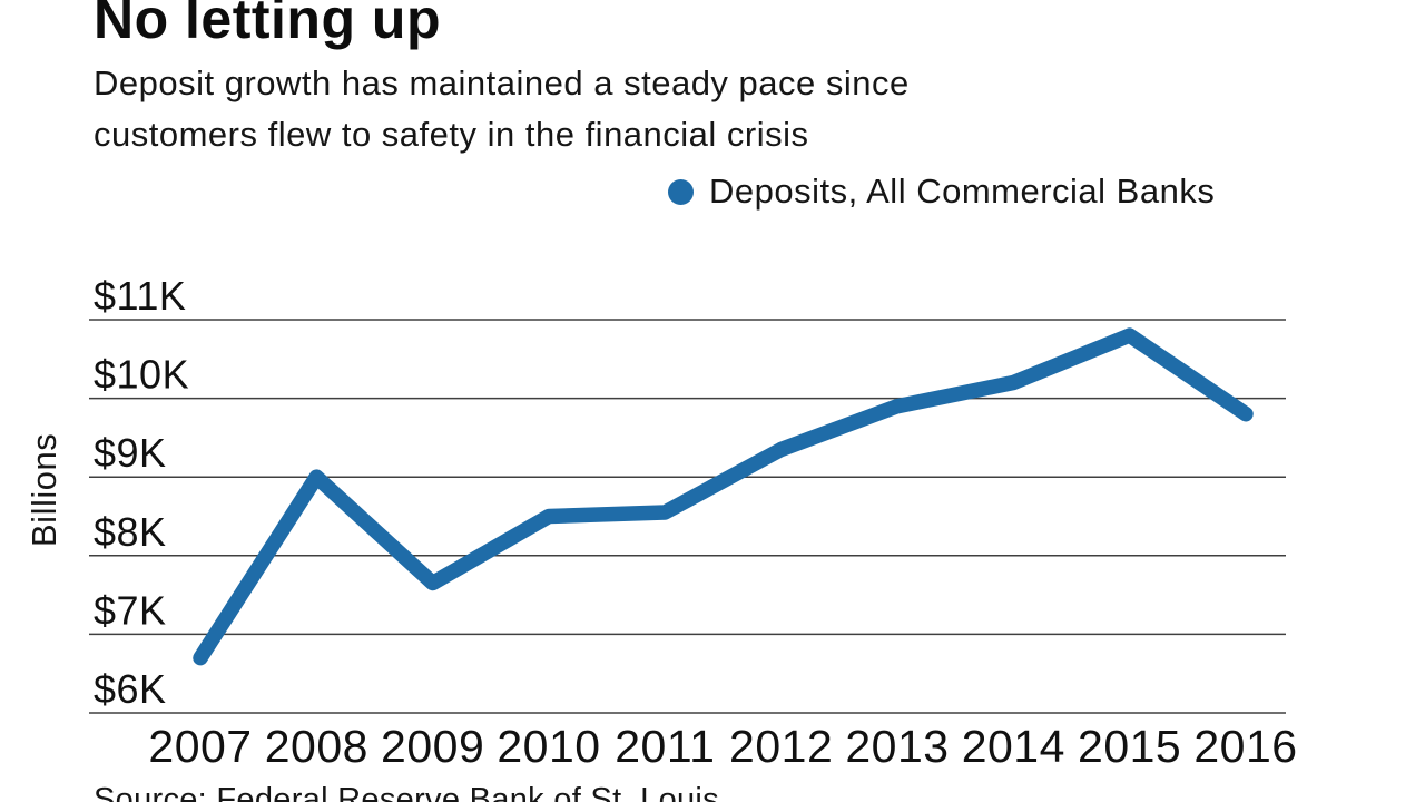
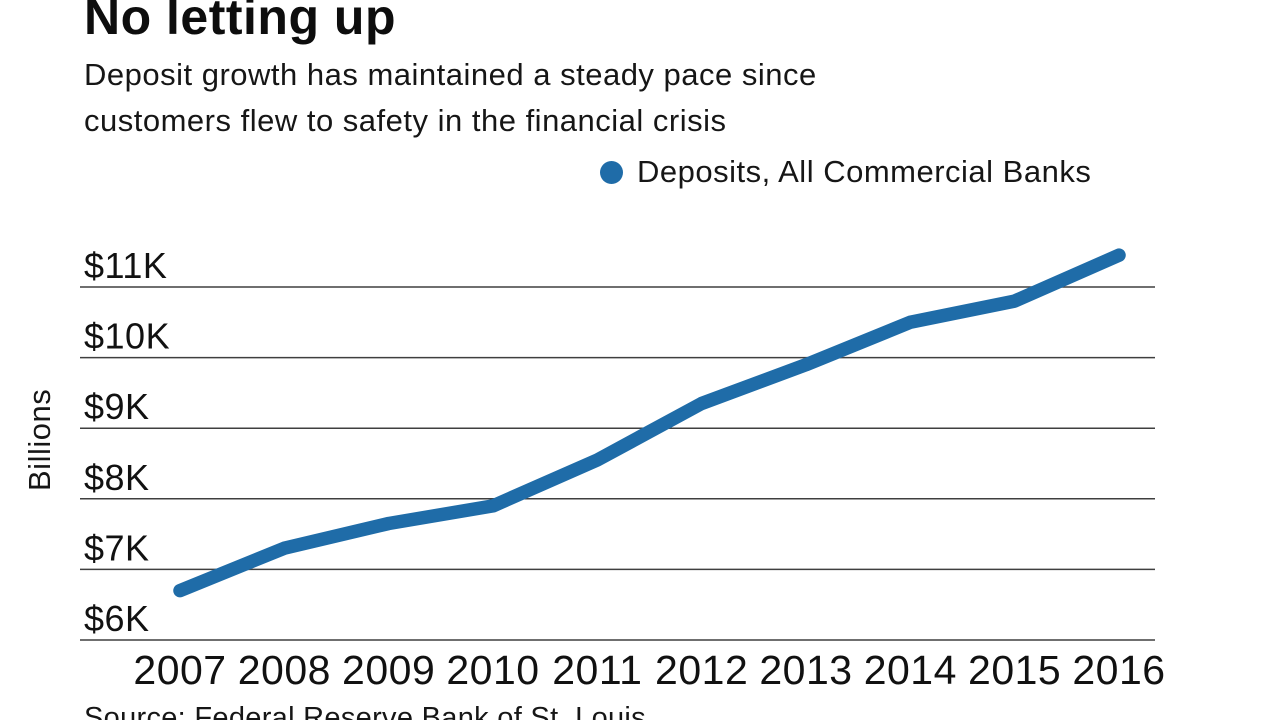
2008: $9.0K -> $7.3K
2010: $8.5K -> $7.9K
2014: $10.2K -> $10.5K
2016: $9.8K -> $11.4K
